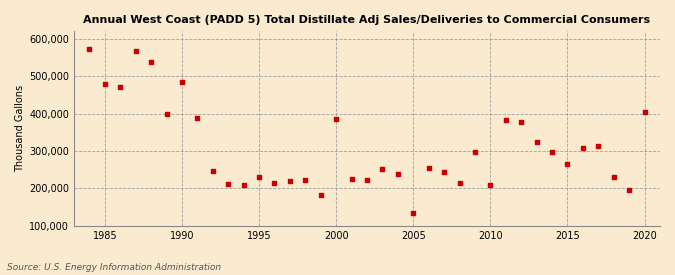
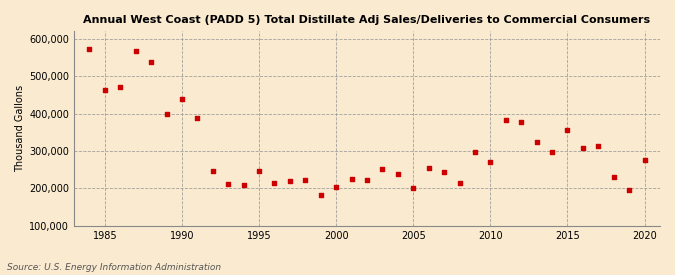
1985: 480,000 -> 464,000
1990: 485,000 -> 440,000
1995: 230,000 -> 248,000
2000: 385,000 -> 203,000
2005: 135,000 -> 200,000
2010: 210,000 -> 271,000
2015: 265,000 -> 356,000
2020: 405,000 -> 275,000
